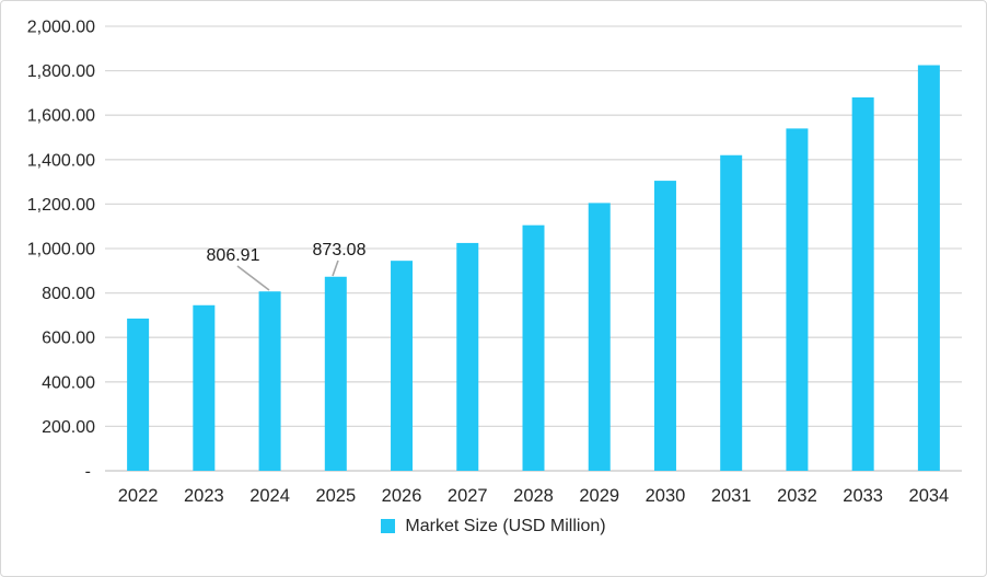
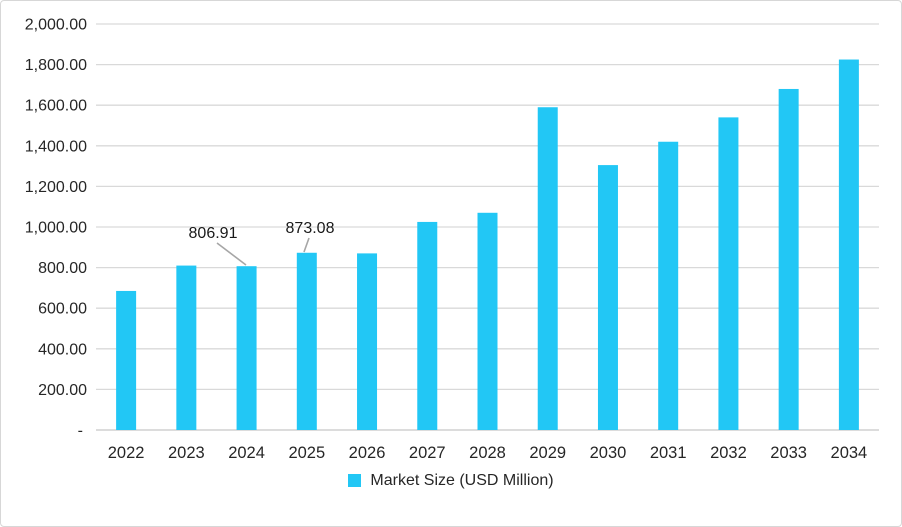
2023: 740 -> 810
2026: 940 -> 870
2028: 1100 -> 1070
2029: 1200 -> 1590
